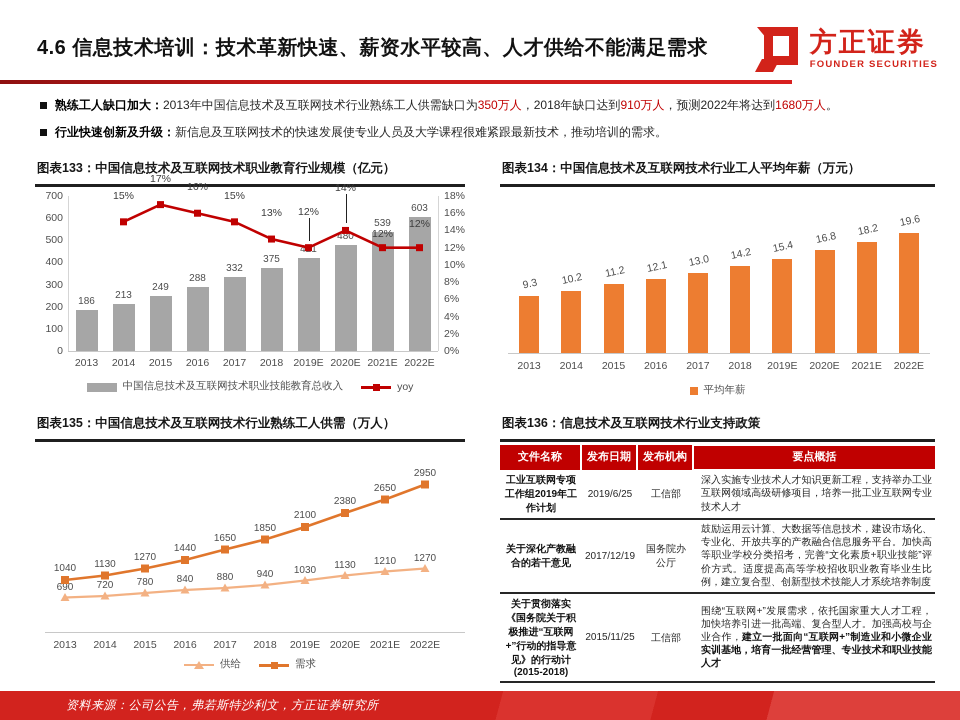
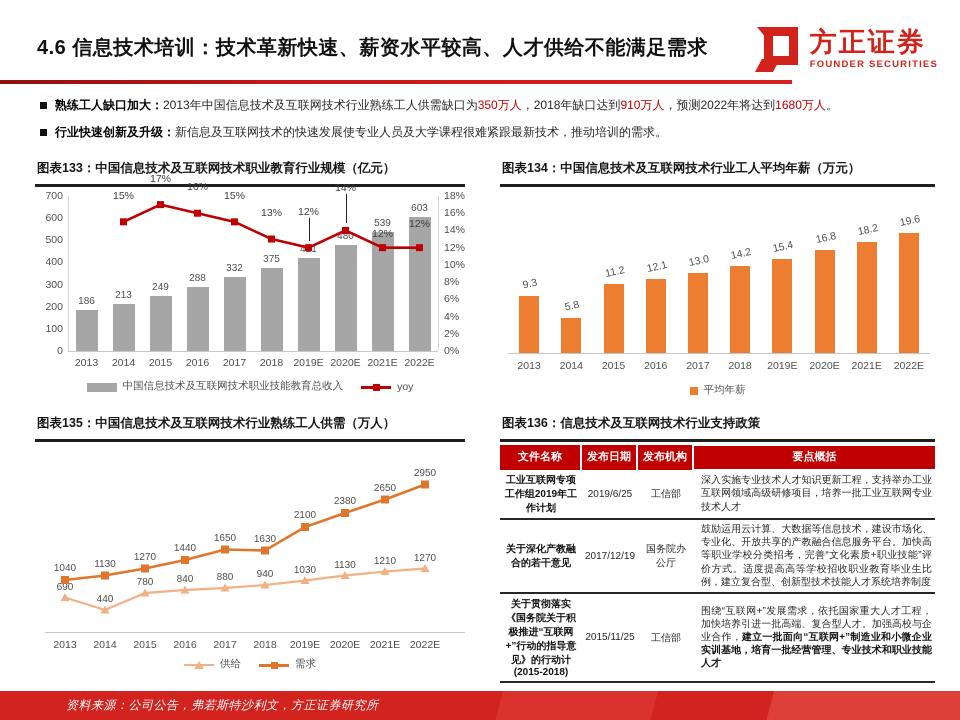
图表134：中国信息技术及互联网技术行业工人平均年薪（万元）/2014: 10.2 -> 5.8
图表135：中国信息技术及互联网技术行业熟练工人供需（万人）/供给/2014: 720 -> 440
图表135：中国信息技术及互联网技术行业熟练工人供需（万人）/需求/2018: 1850 -> 1630
